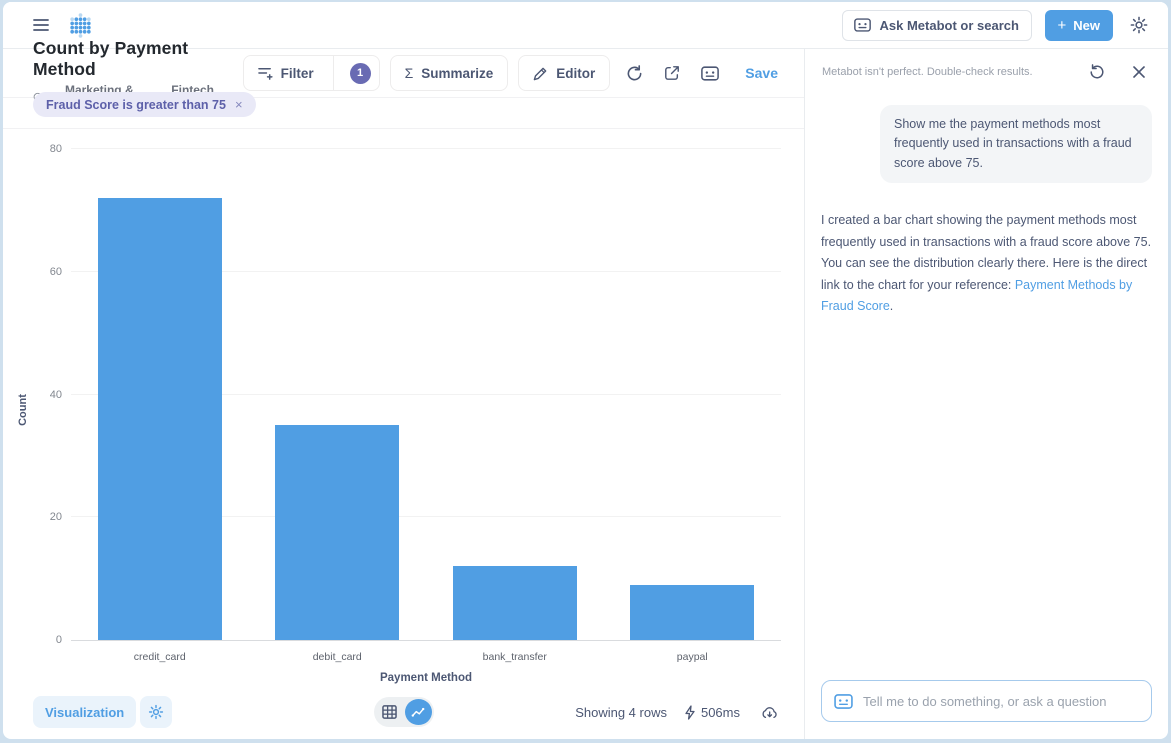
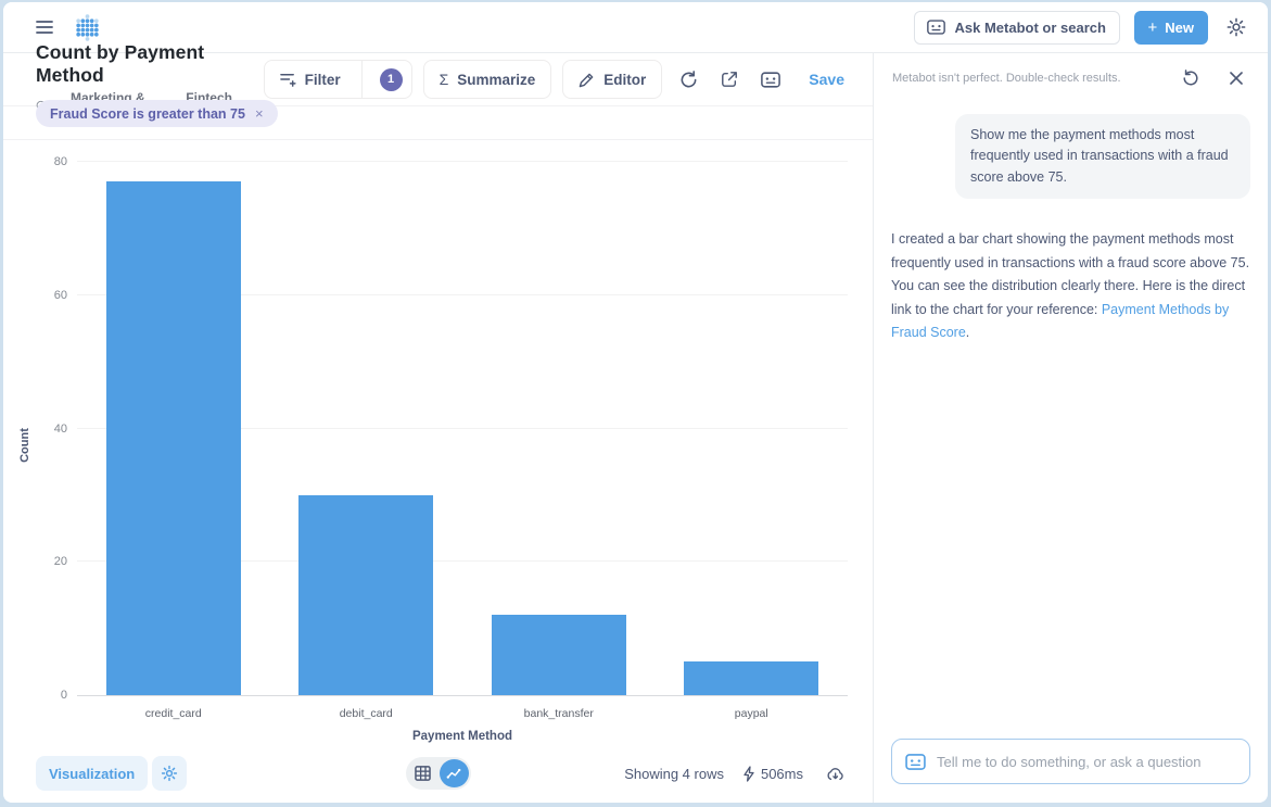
credit_card: 72 -> 77
debit_card: 35 -> 30
paypal: 9 -> 5
